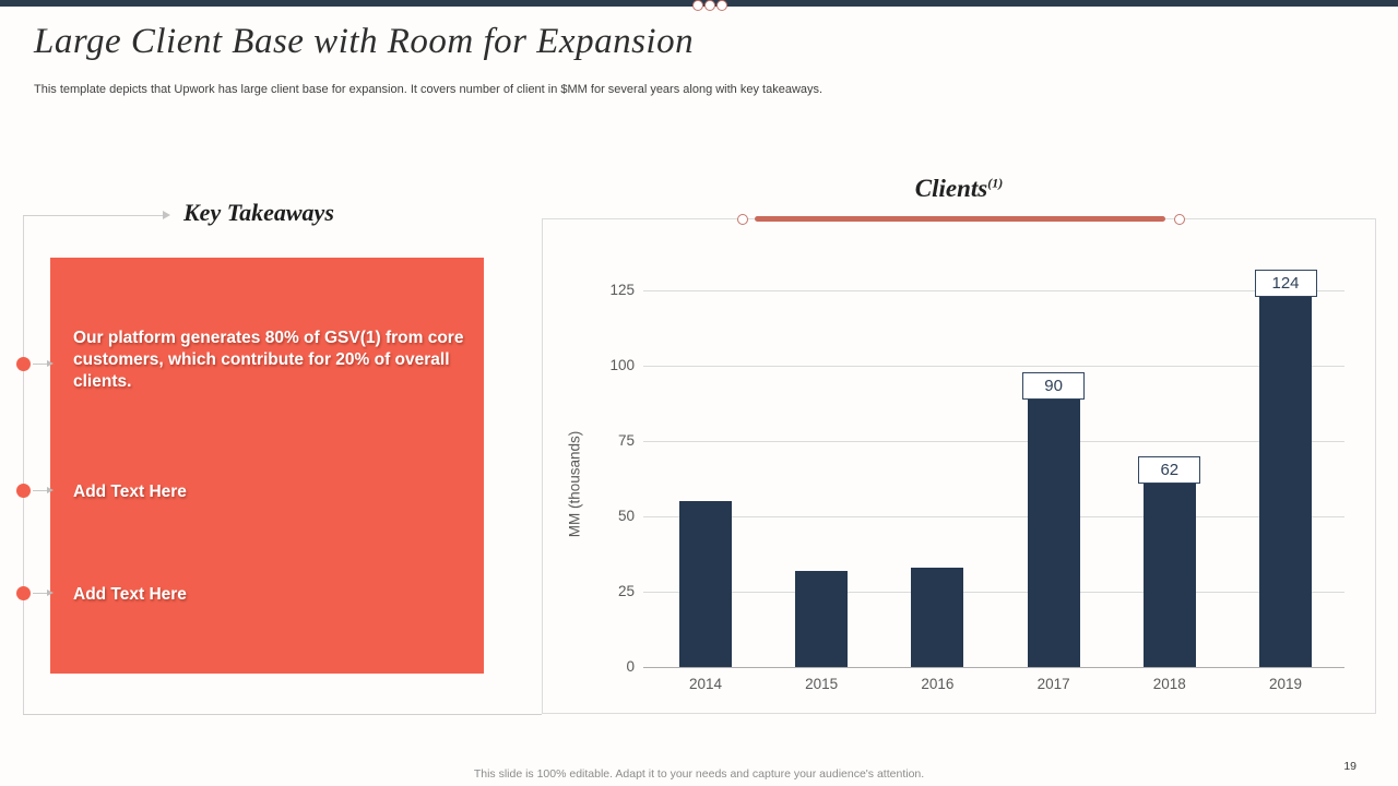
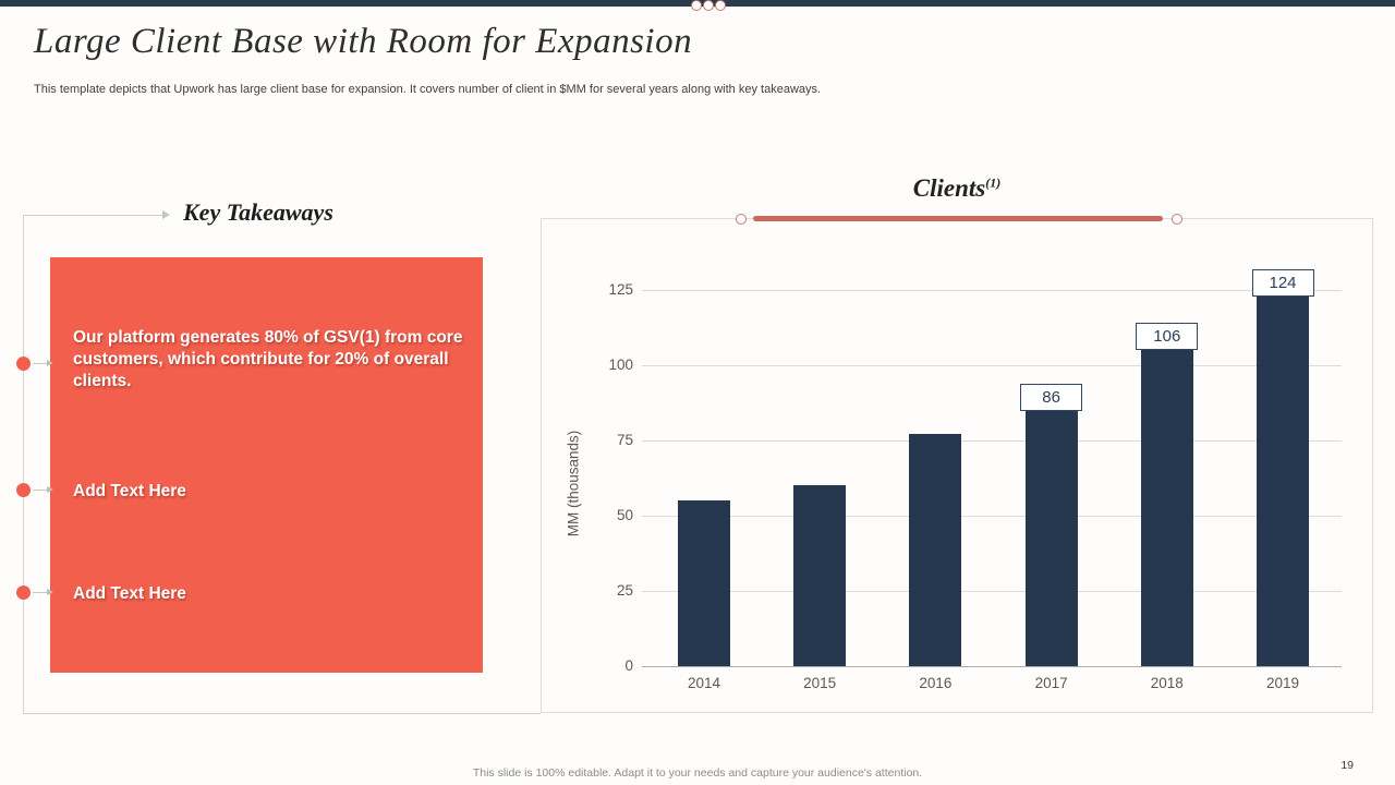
2015: 32 -> 60
2016: 33 -> 77
2017: 90 -> 86
2018: 62 -> 106
